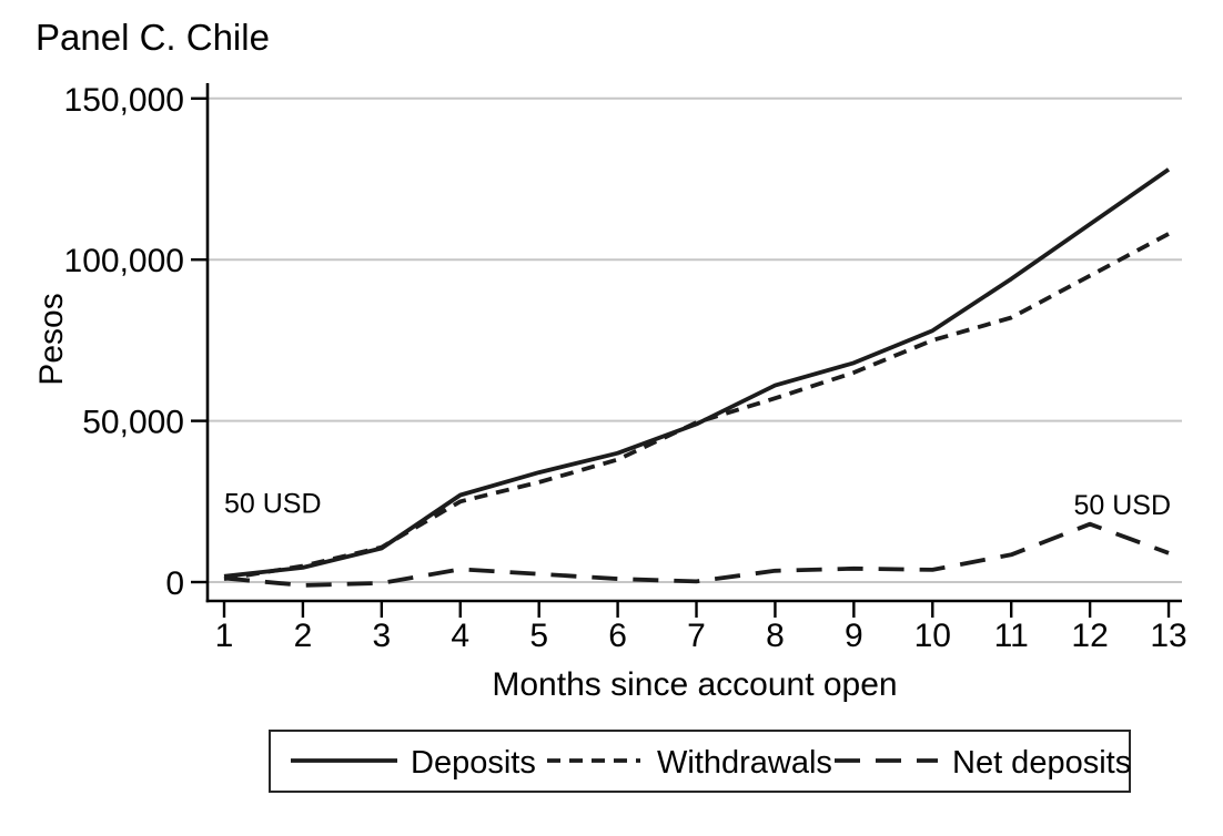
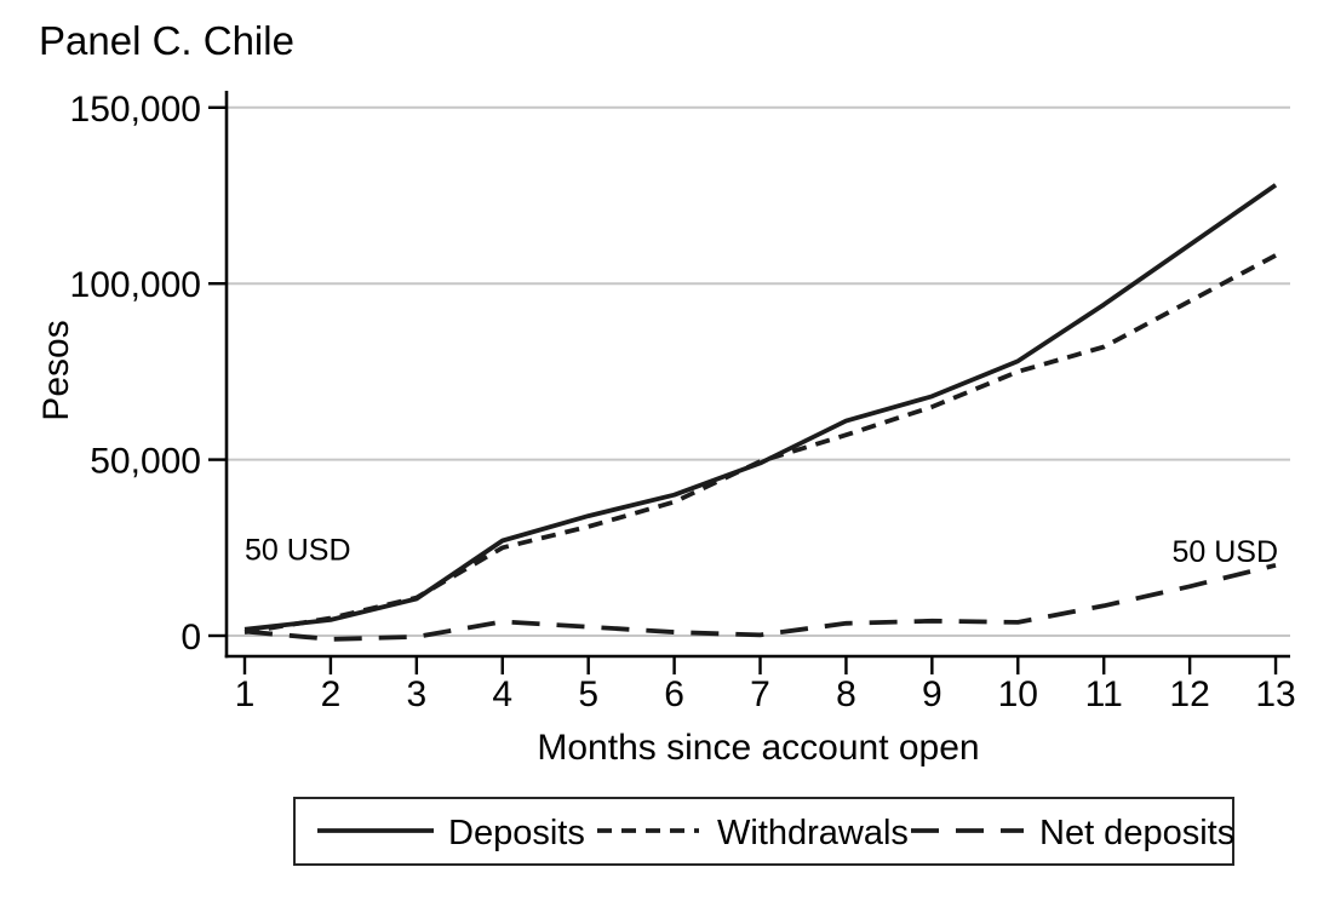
Net deposits/12: 18000 -> 14000
Net deposits/13: 9000 -> 20000
